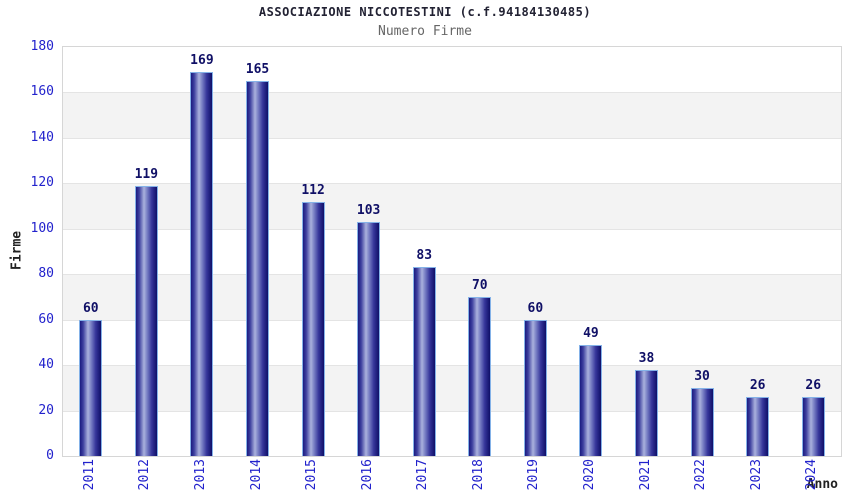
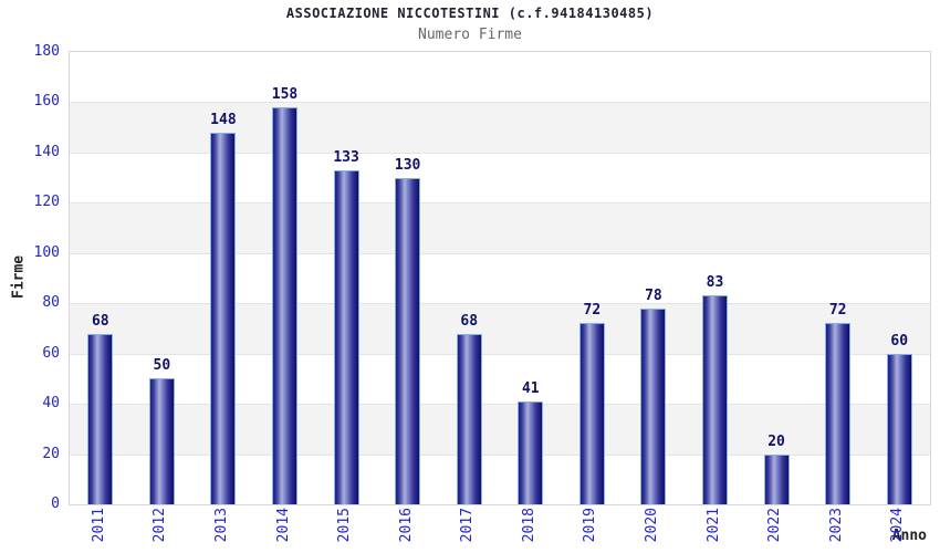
2011: 60 -> 68
2012: 119 -> 50
2013: 169 -> 148
2014: 165 -> 158
2015: 112 -> 133
2016: 103 -> 130
2017: 83 -> 68
2018: 70 -> 41
2019: 60 -> 72
2020: 49 -> 78
2021: 38 -> 83
2022: 30 -> 20
2023: 26 -> 72
2024: 26 -> 60
